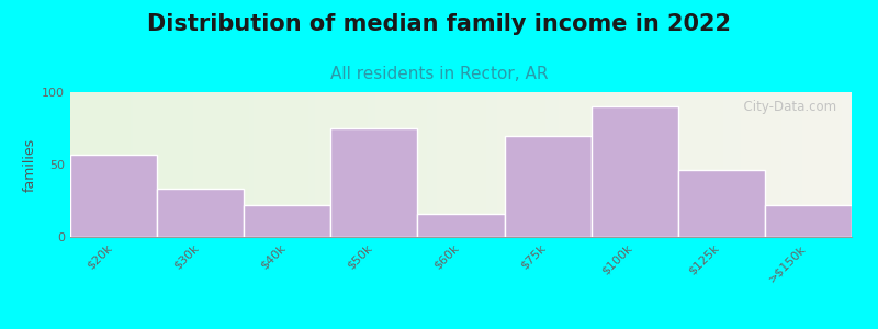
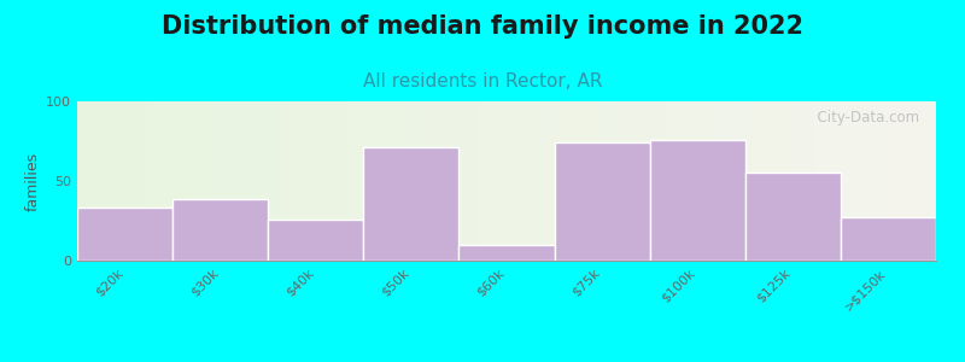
$20k: 57 -> 33
$30k: 33 -> 39
$40k: 22 -> 26
$50k: 75 -> 71
$60k: 16 -> 10
$75k: 70 -> 74
$100k: 90 -> 76
$125k: 46 -> 55
>$150k: 22 -> 27
